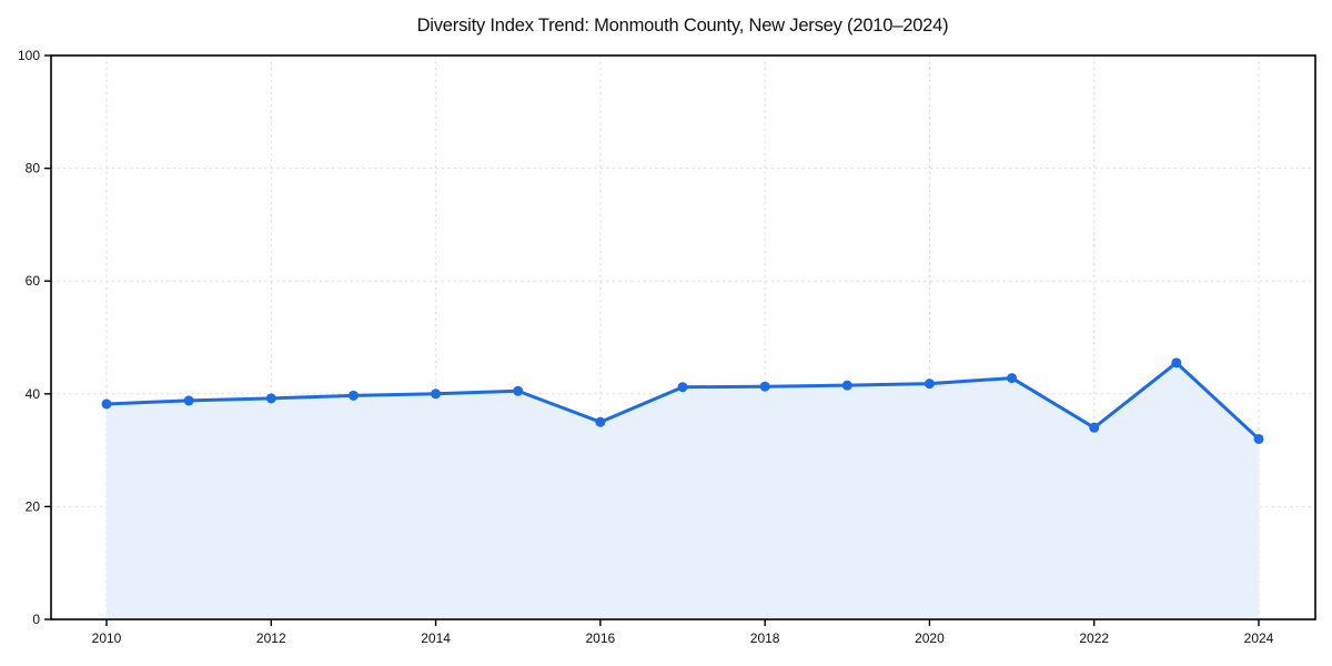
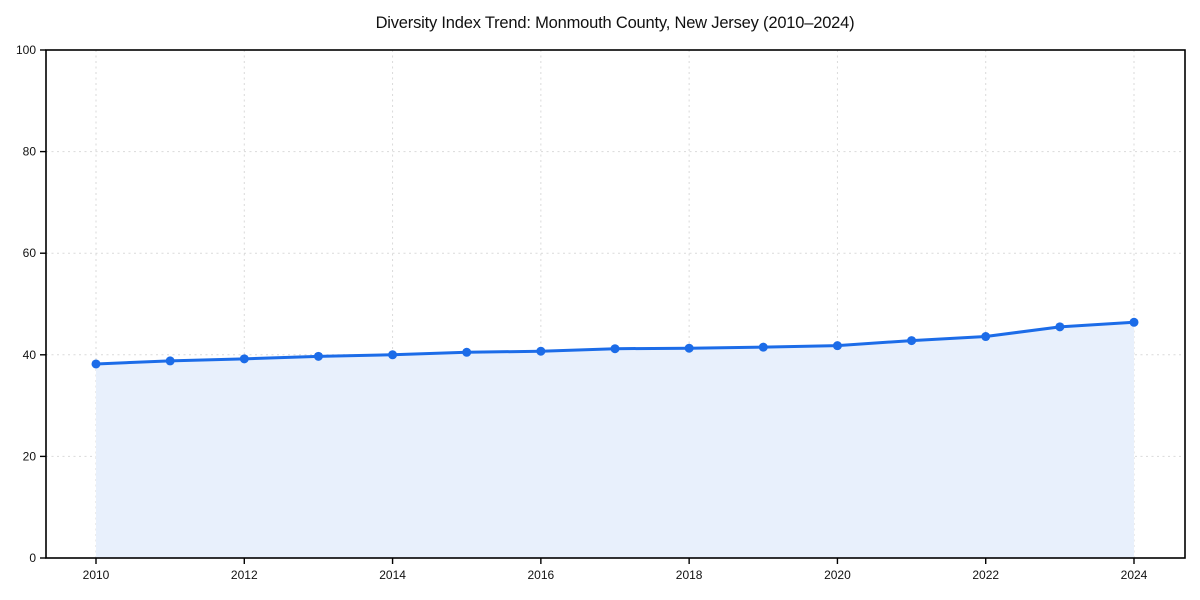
2016: 35 -> 41
2022: 34 -> 44
2024: 32 -> 46
